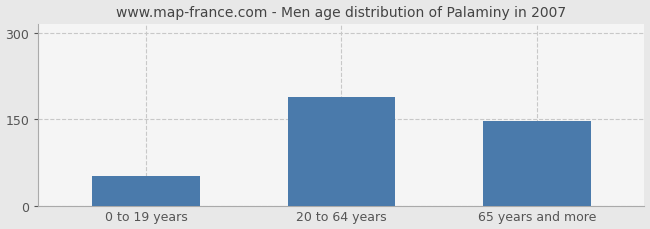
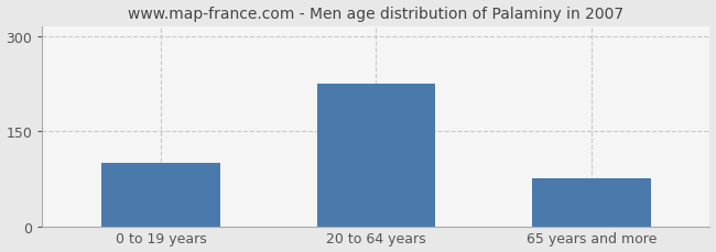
0 to 19 years: 52 -> 100
20 to 64 years: 188 -> 225
65 years and more: 146 -> 75
